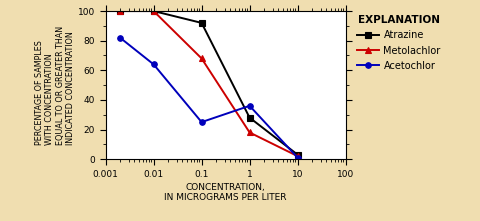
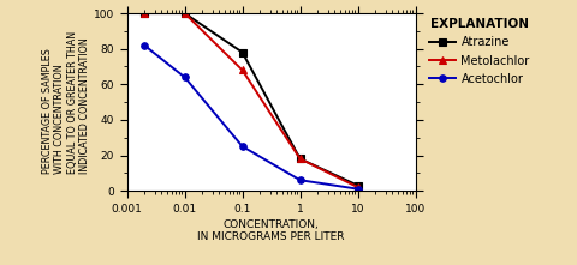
Atrazine/0.1: 92 -> 78
Atrazine/1: 28 -> 18
Acetochlor/1: 36 -> 6
